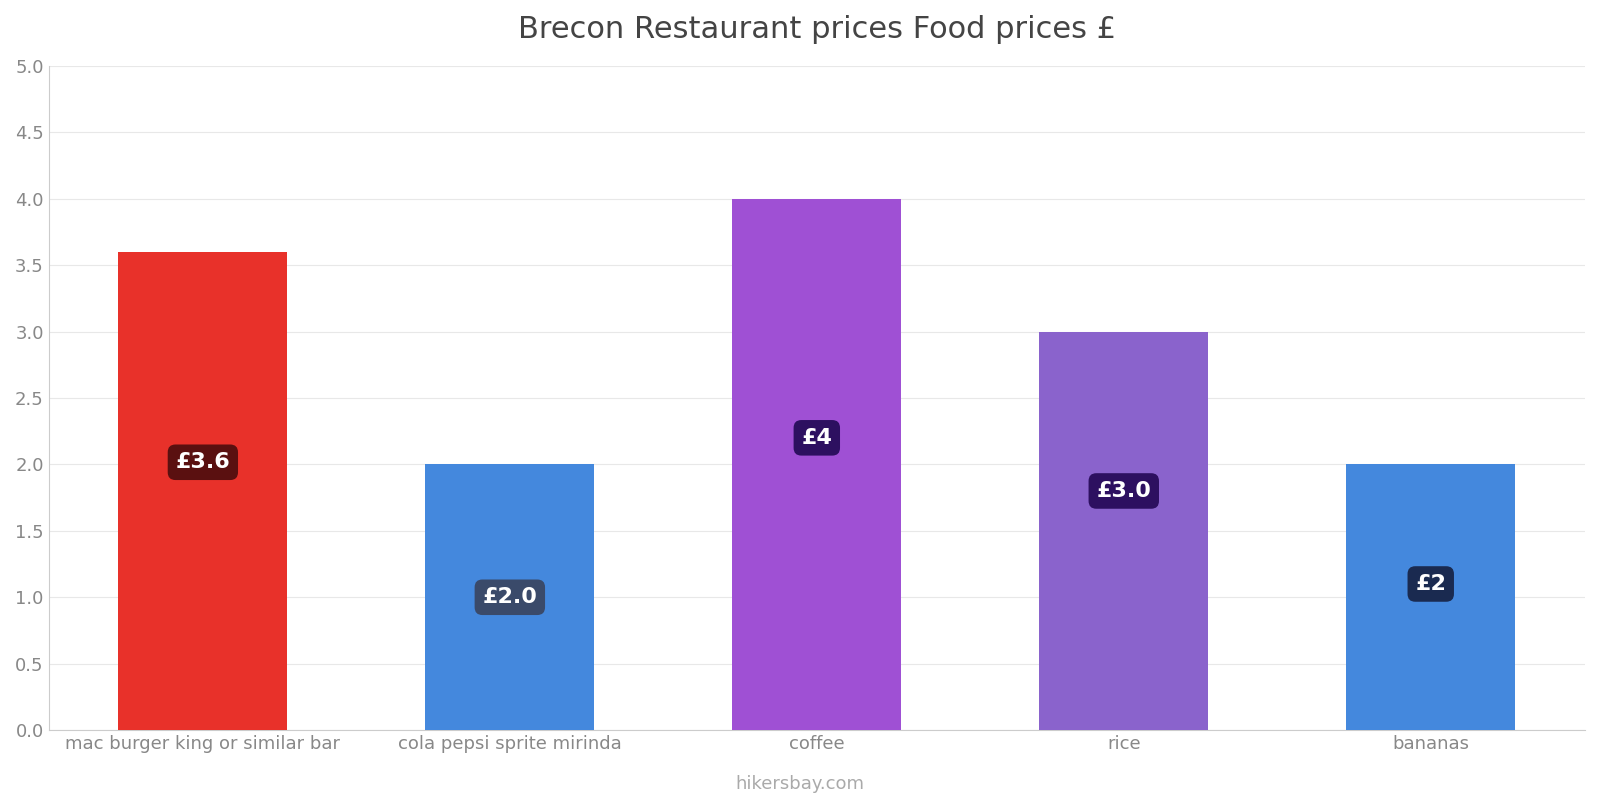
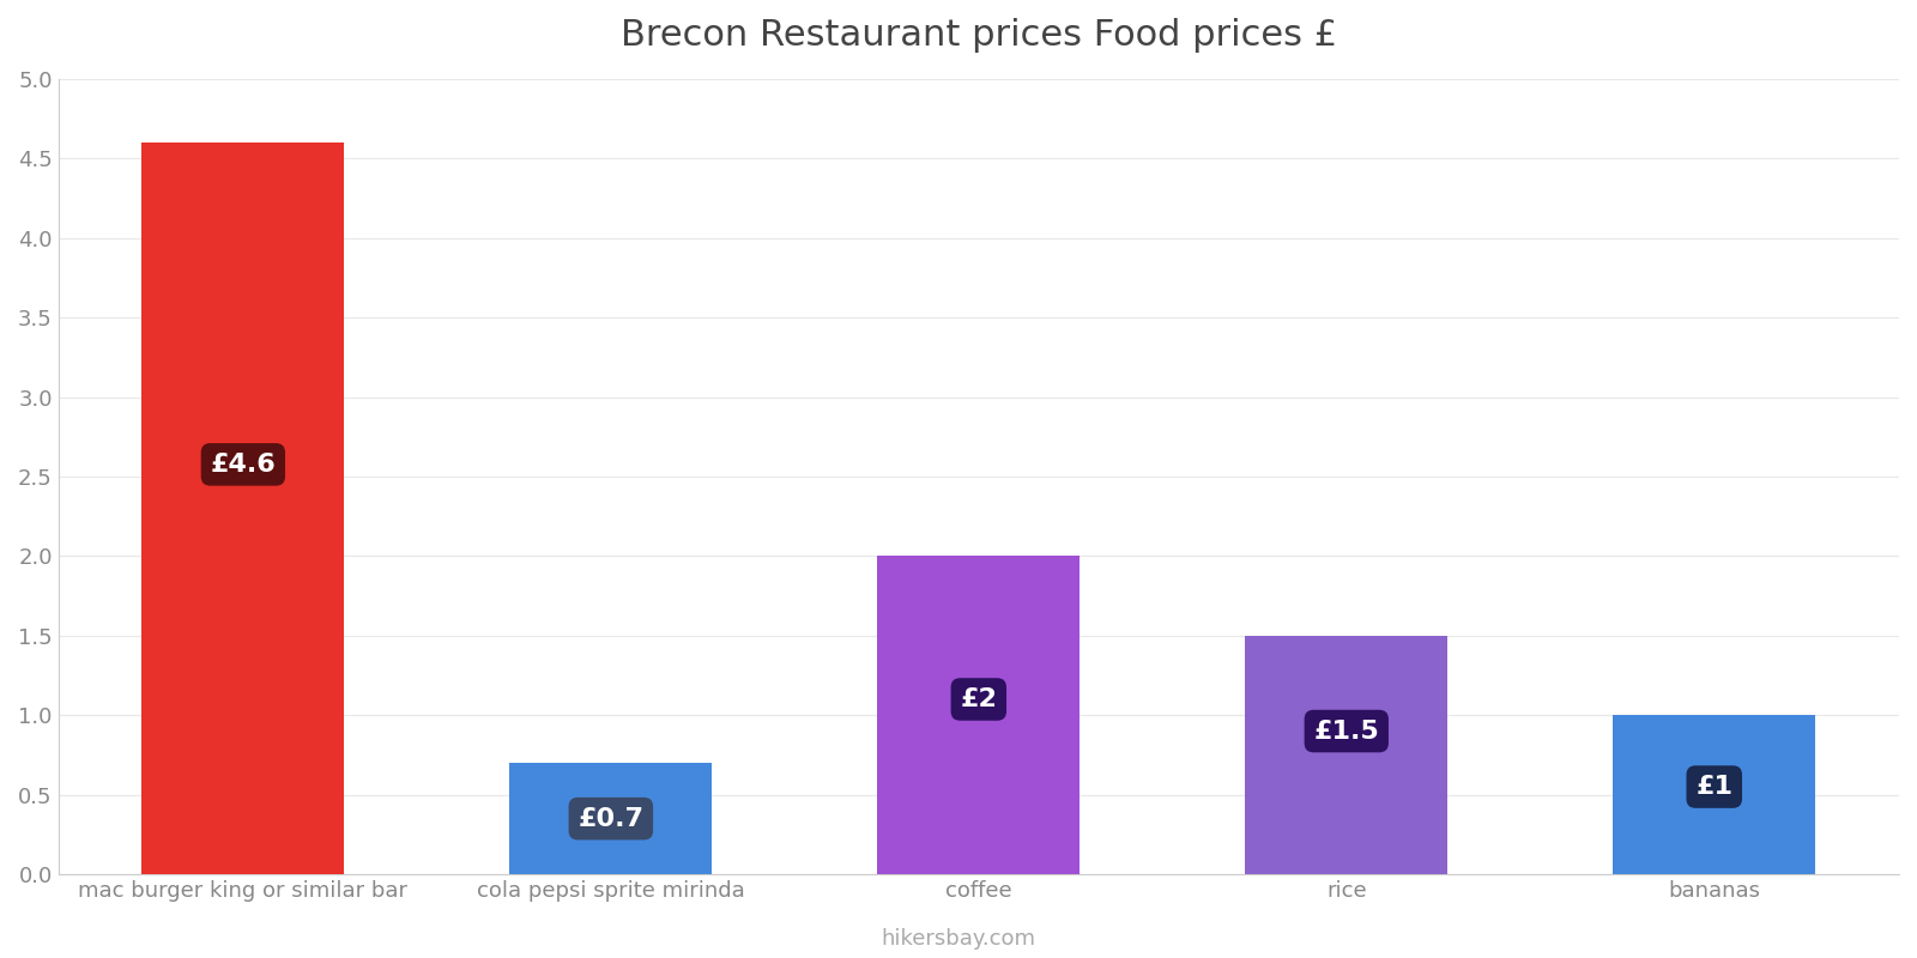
mac burger king or similar bar: £3.6 -> £4.6
cola pepsi sprite mirinda: £2 -> £1
coffee: £4 -> £2
rice: £3.0 -> £1.5
bananas: £2 -> £1
